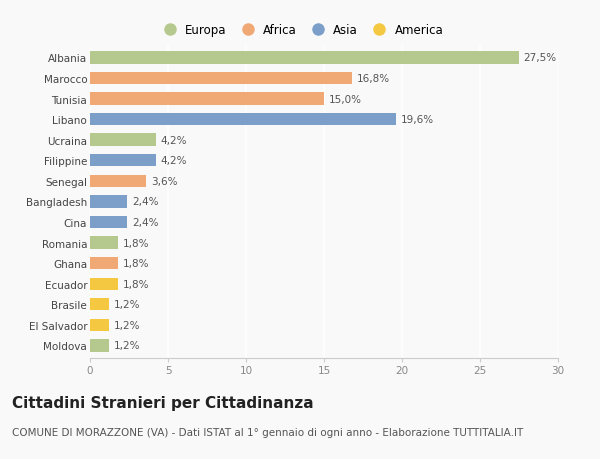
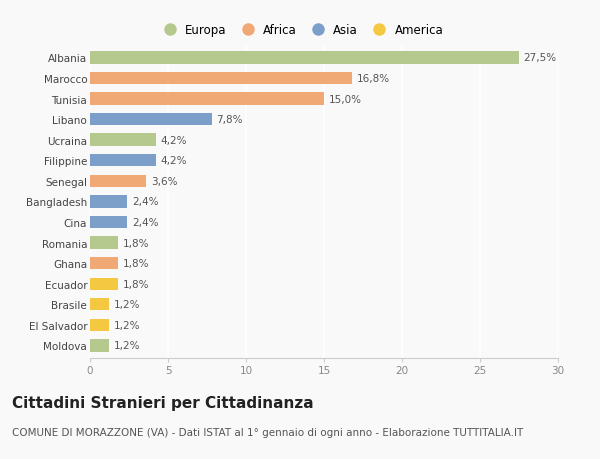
Libano: 19,6% -> 7,8%
